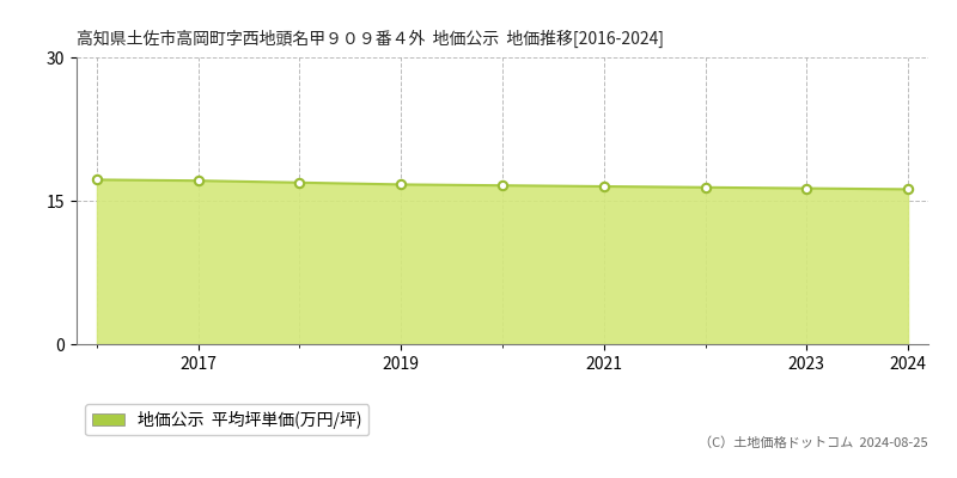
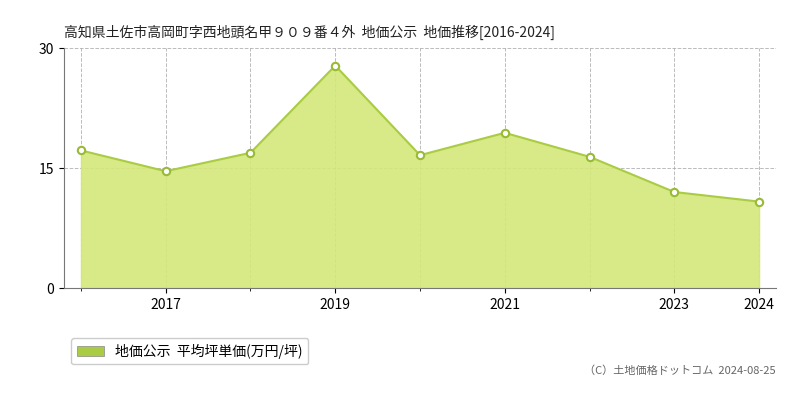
2017: 17.1 -> 14.6
2019: 16.7 -> 27.8
2021: 16.5 -> 19.4
2023: 16.3 -> 12.0
2024: 16.2 -> 10.8
